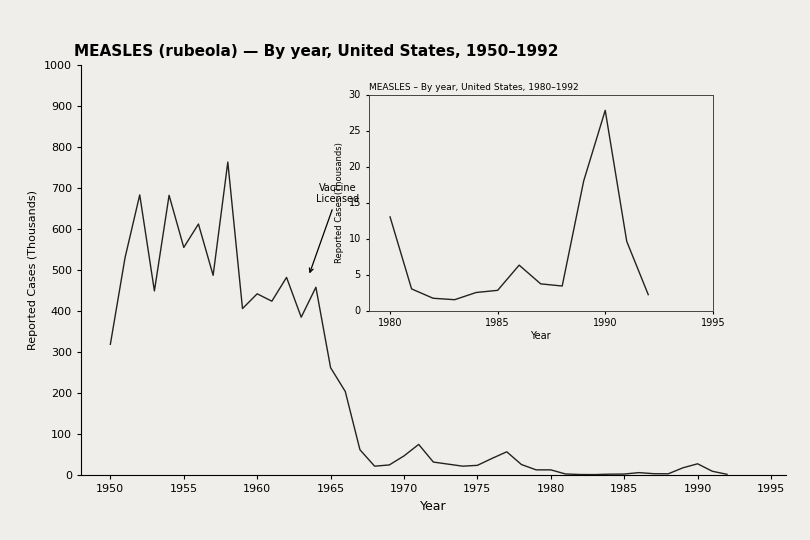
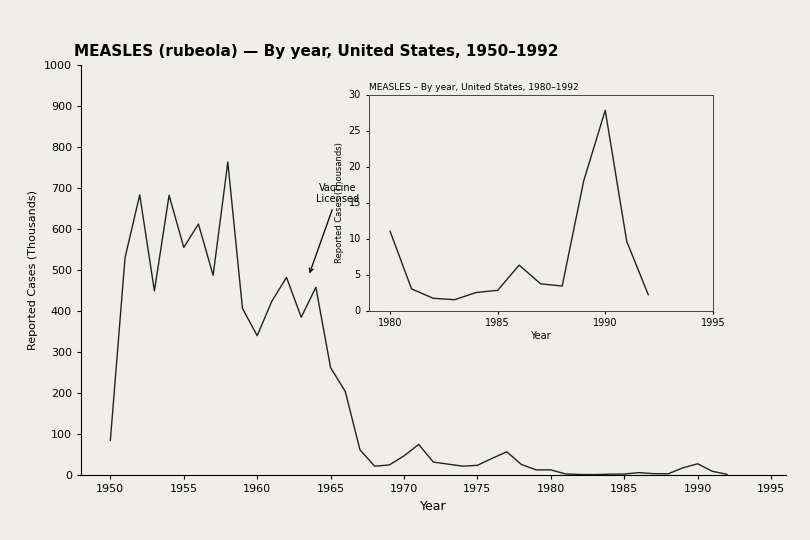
MEASLES (rubeola) — By year, United States, 1950–1992/1950: 319 -> 85
MEASLES (rubeola) — By year, United States, 1950–1992/1960: 442 -> 340
MEASLES – By year, United States, 1980–1992/1980: 13.0 -> 11.0
